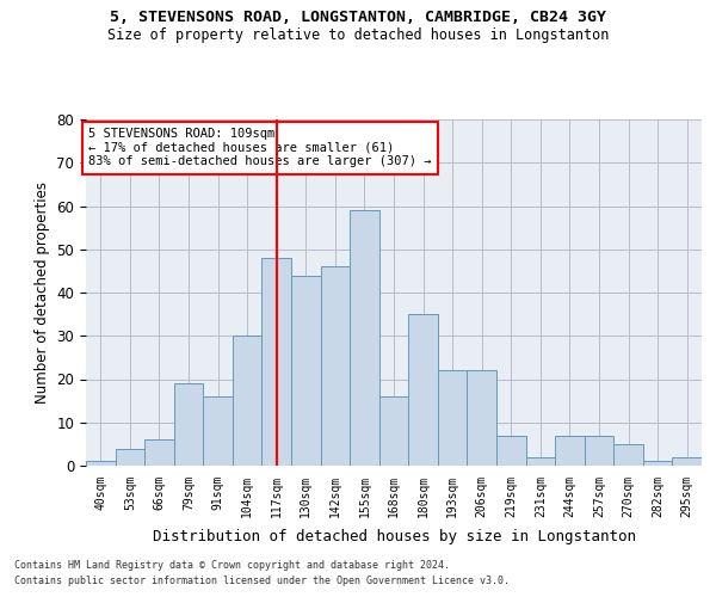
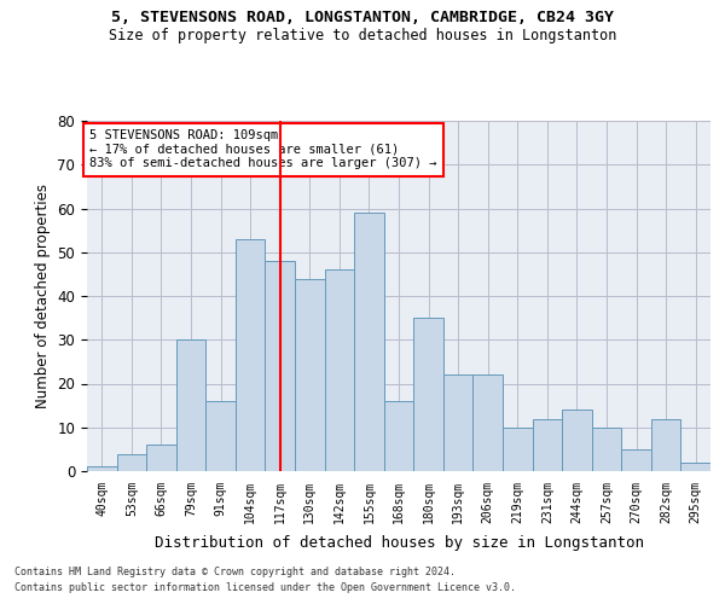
79sqm: 19 -> 30
104sqm: 30 -> 53
219sqm: 7 -> 10
231sqm: 2 -> 12
244sqm: 7 -> 14
257sqm: 7 -> 10
282sqm: 1 -> 12
